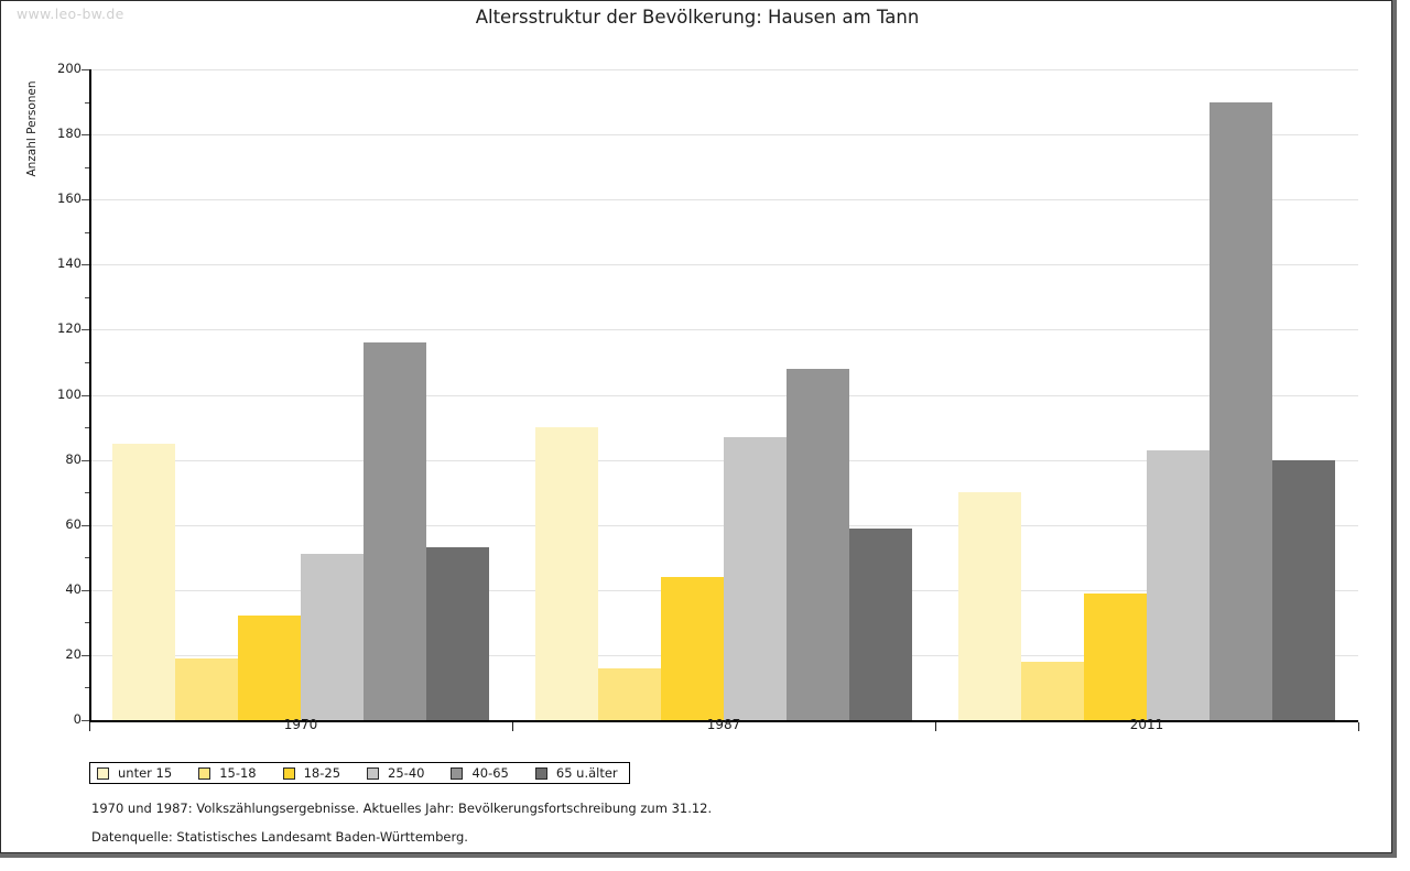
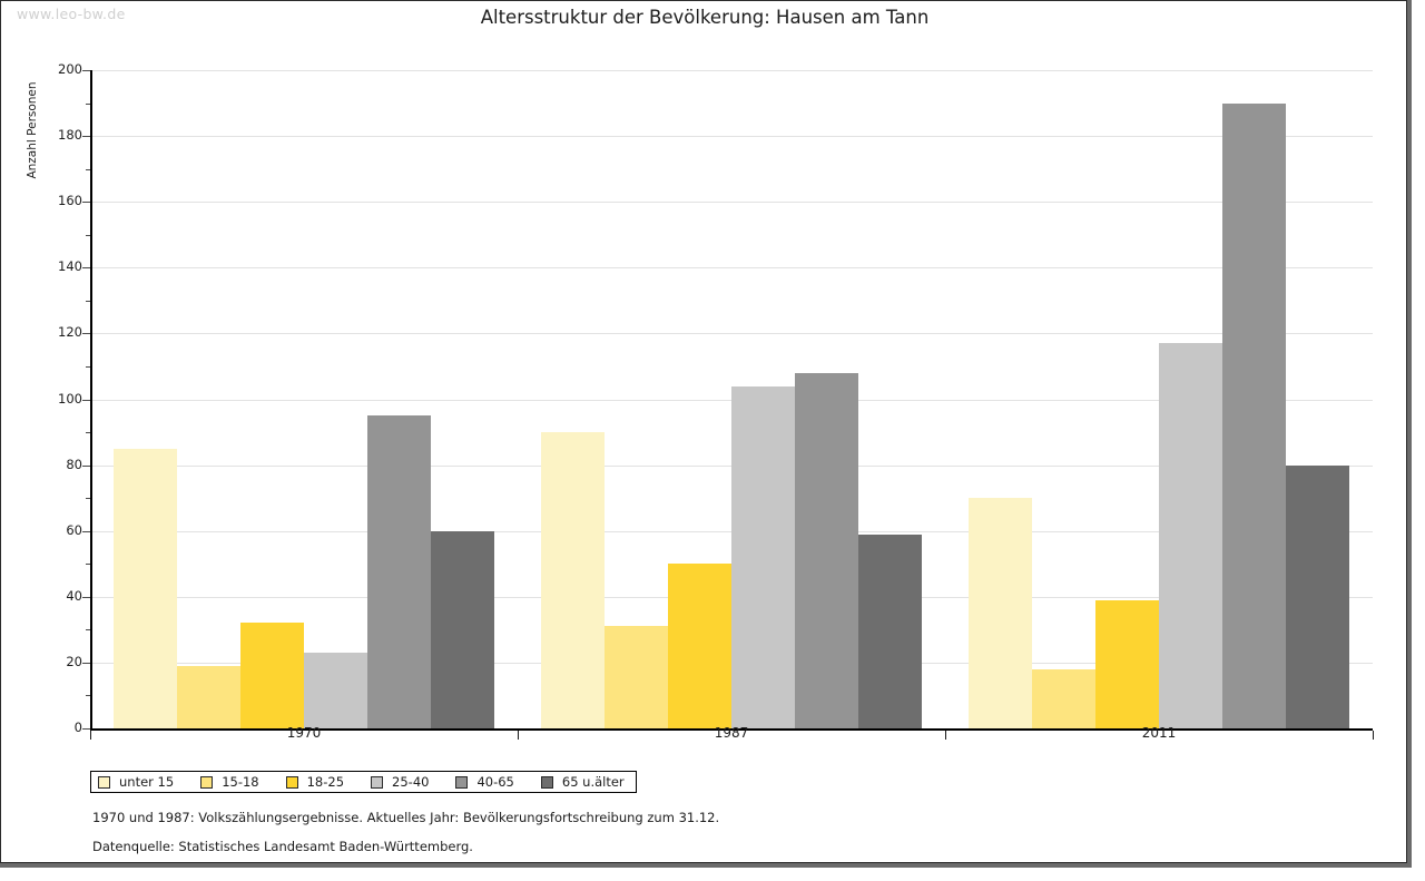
25-40/1970: 51 -> 23
40-65/1970: 116 -> 95
65 u.älter/1970: 53 -> 60
15-18/1987: 16 -> 31
18-25/1987: 44 -> 50
25-40/1987: 87 -> 104
25-40/2011: 83 -> 117
